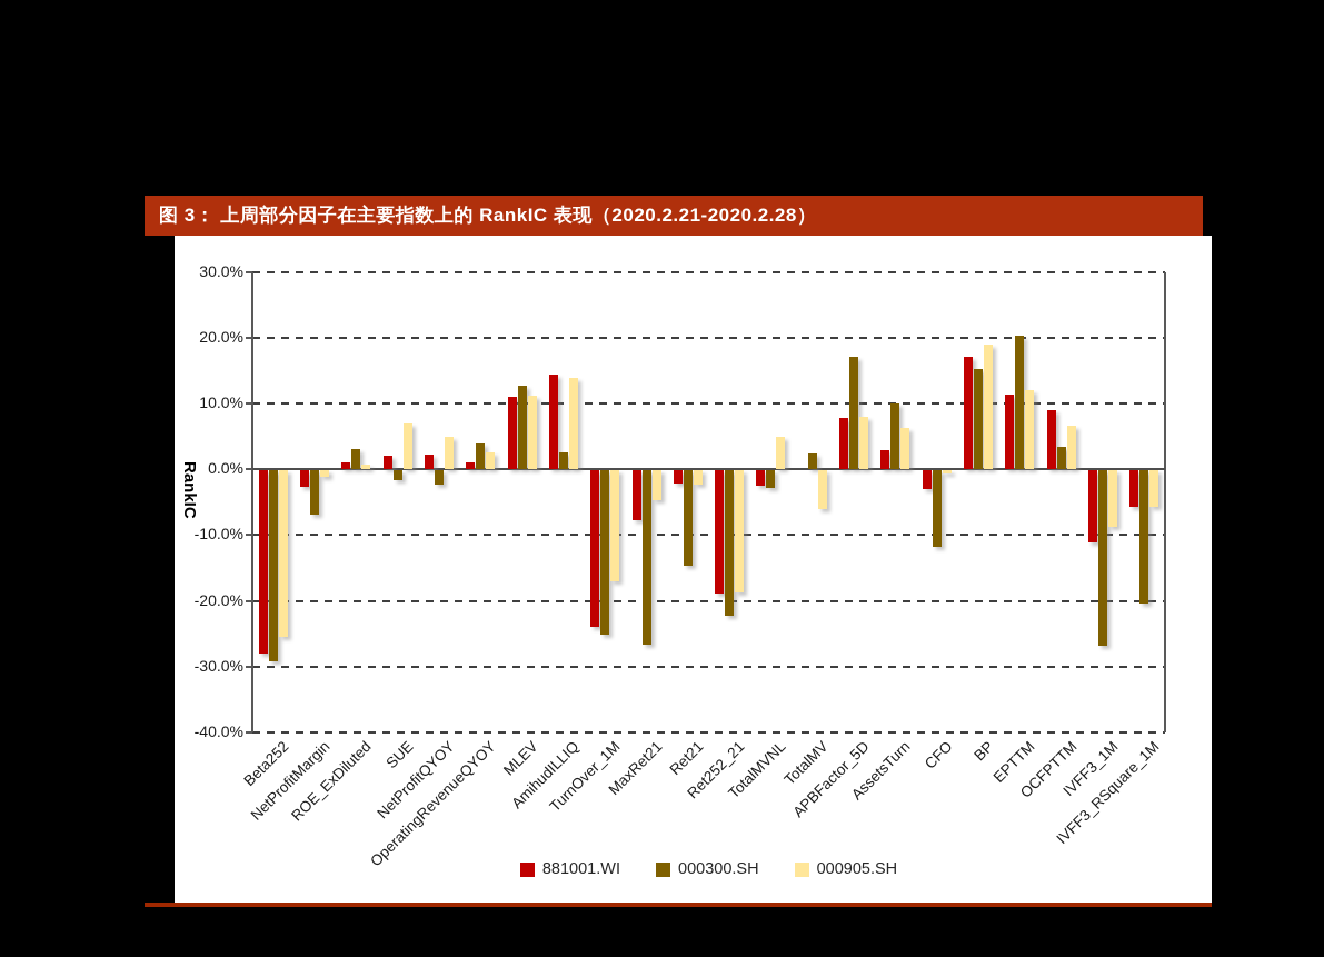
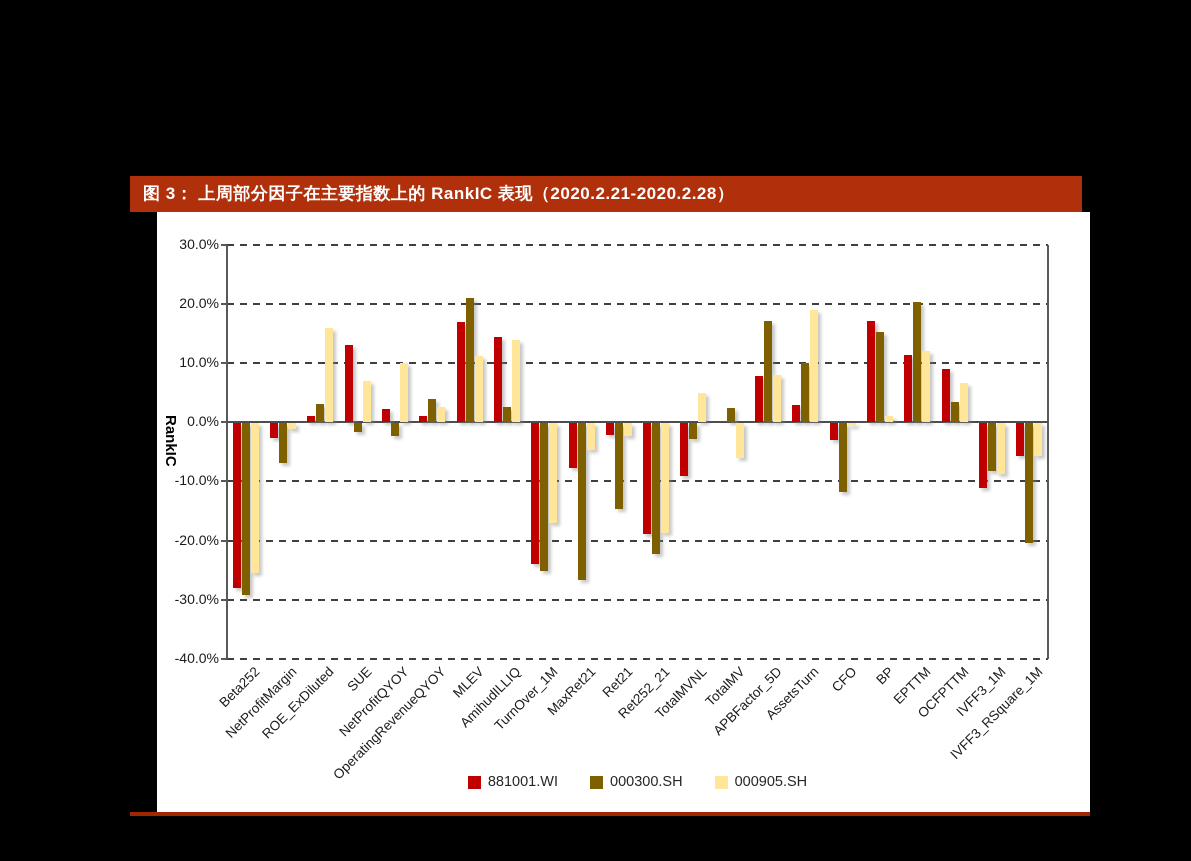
000905.SH/ROE_ExDiluted: 1% -> 16%
881001.WI/SUE: 2% -> 13%
000905.SH/NetProfitQYOY: 5% -> 10%
881001.WI/MLEV: 11% -> 17%
000300.SH/MLEV: 13% -> 21%
881001.WI/TotalMVNL: -2% -> -9%
000905.SH/AssetsTurn: 6% -> 19%
000905.SH/BP: 19% -> 1%
000300.SH/IVFF3_1M: -27% -> -8%
